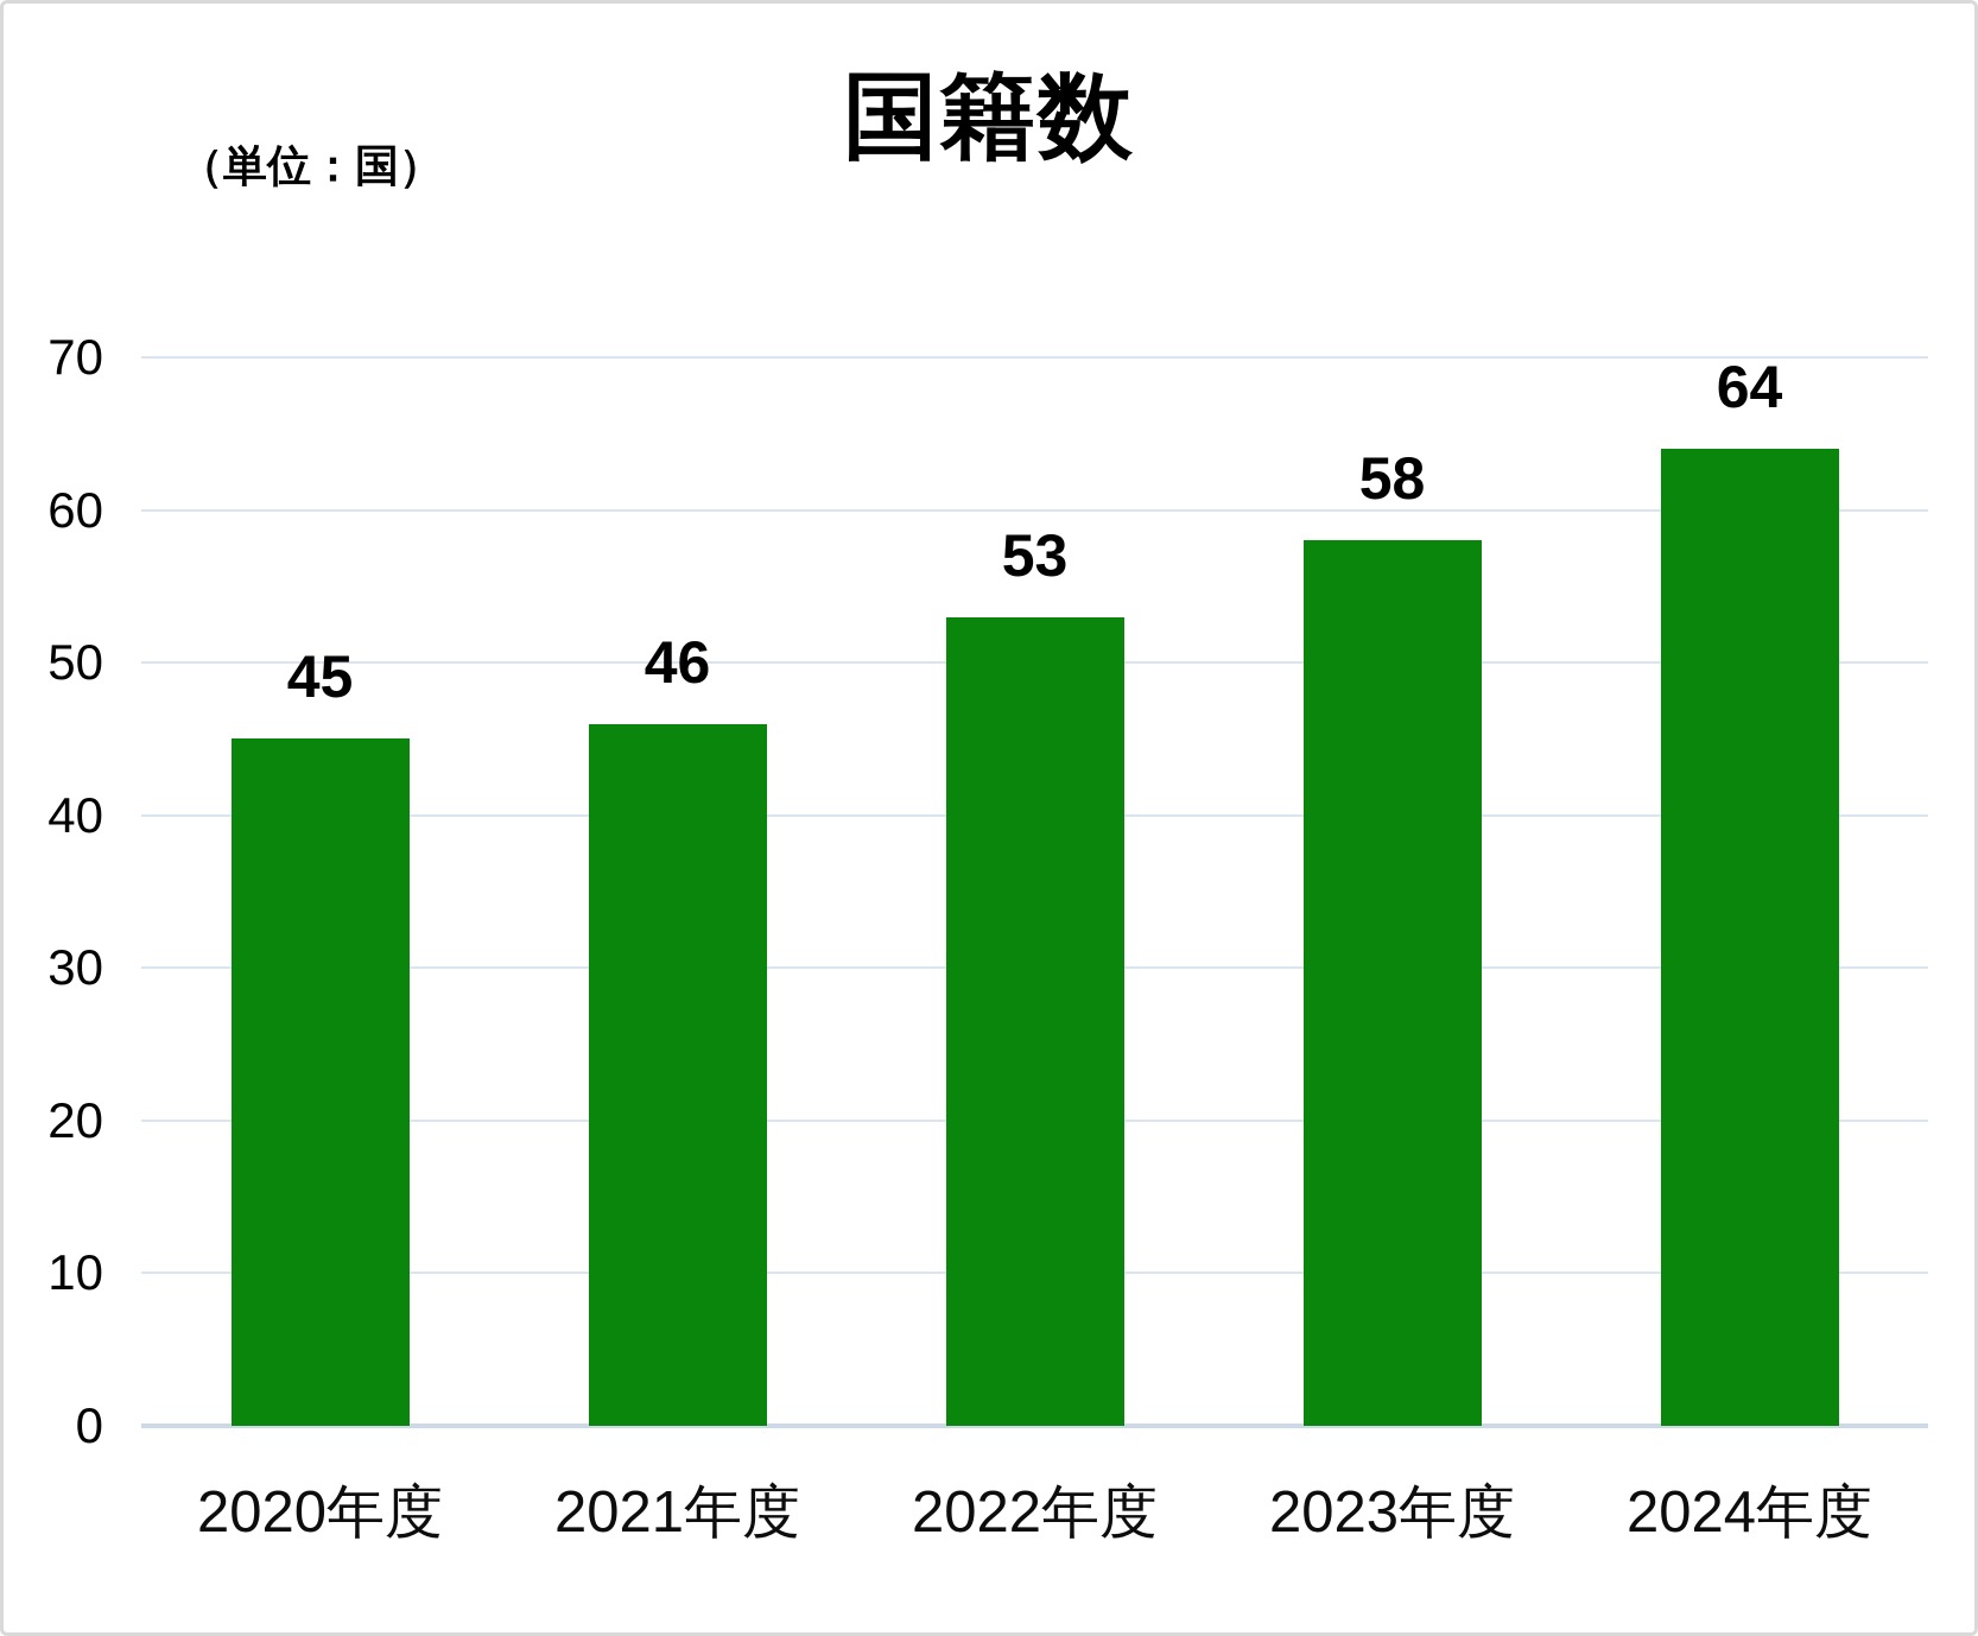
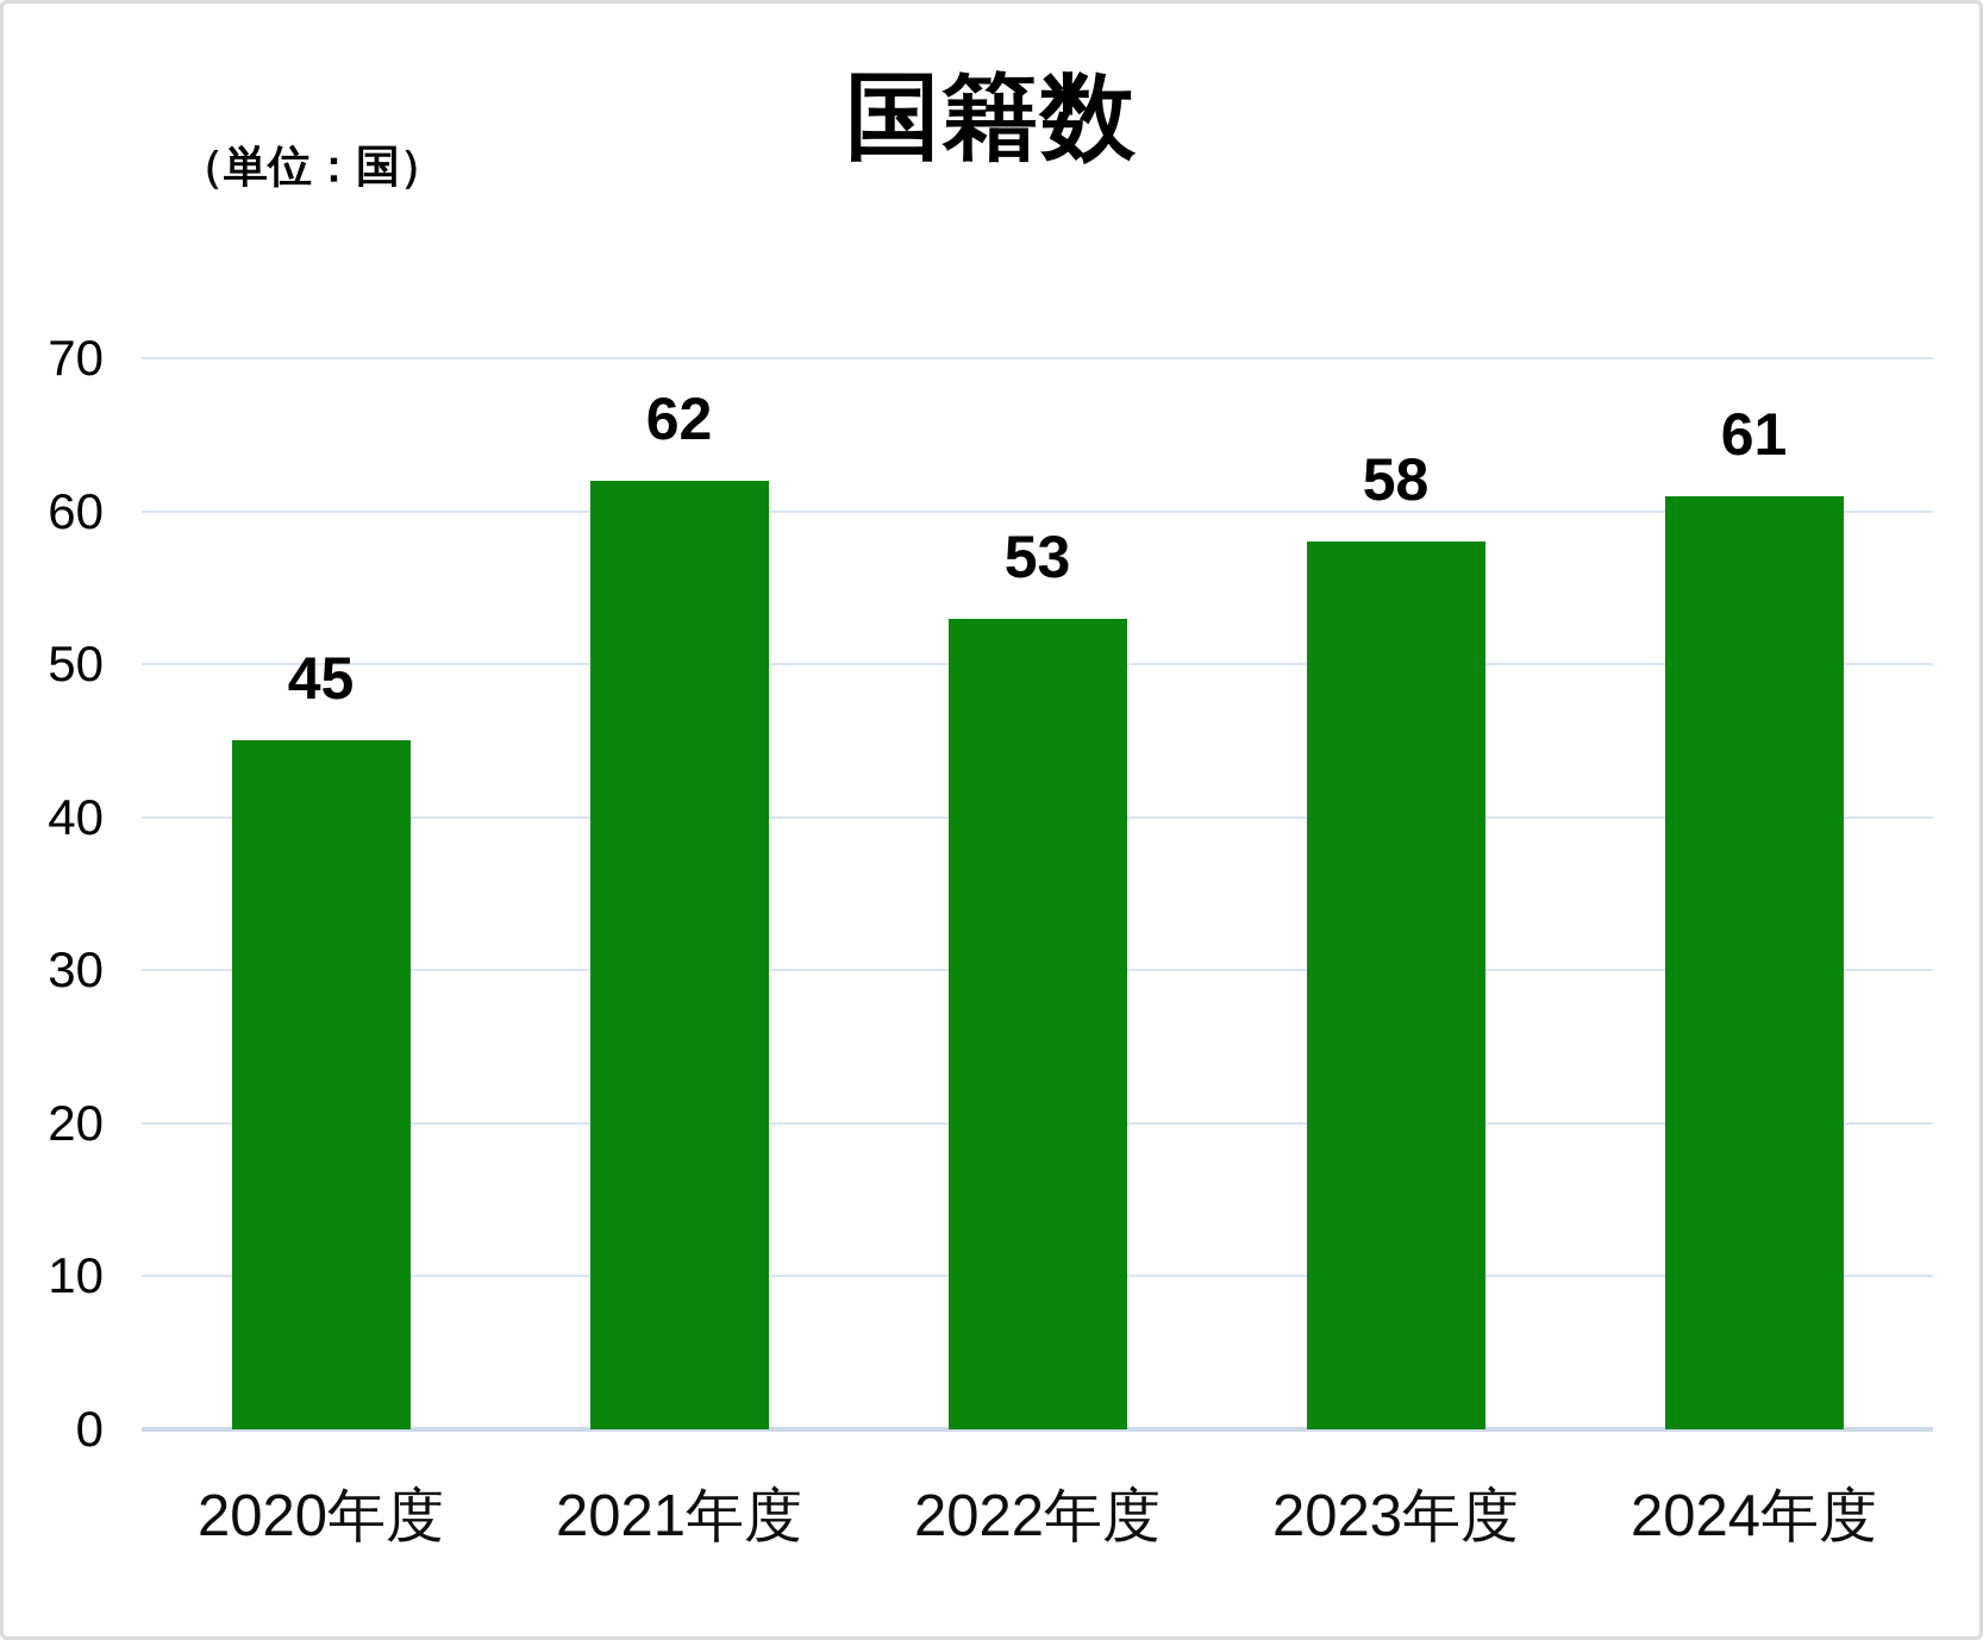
2021年度: 46 -> 62
2024年度: 64 -> 61
